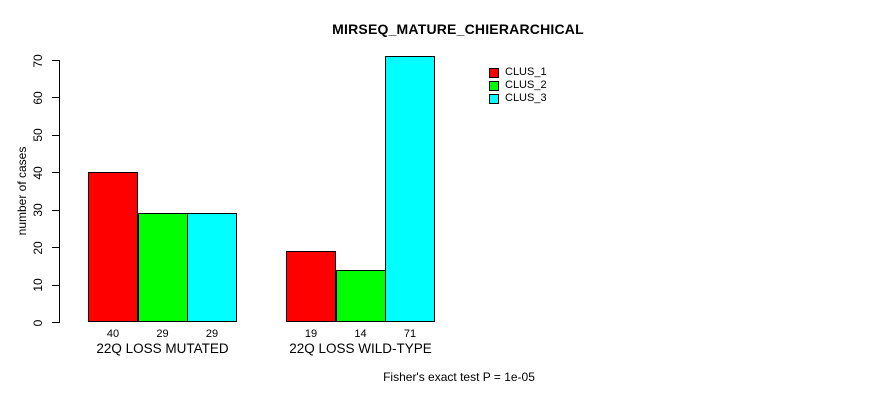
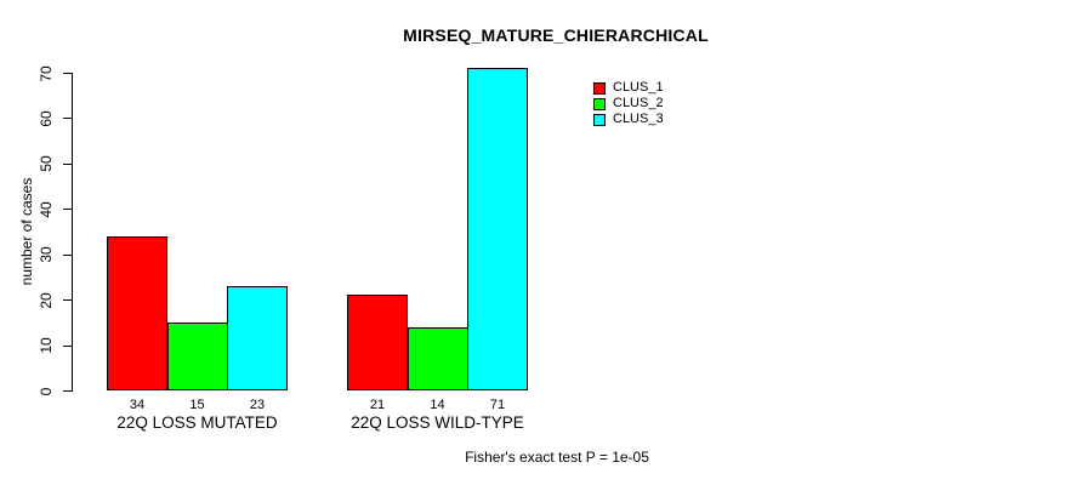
CLUS_1/22Q LOSS MUTATED: 40 -> 34
CLUS_2/22Q LOSS MUTATED: 29 -> 15
CLUS_3/22Q LOSS MUTATED: 29 -> 23
CLUS_1/22Q LOSS WILD-TYPE: 19 -> 21
